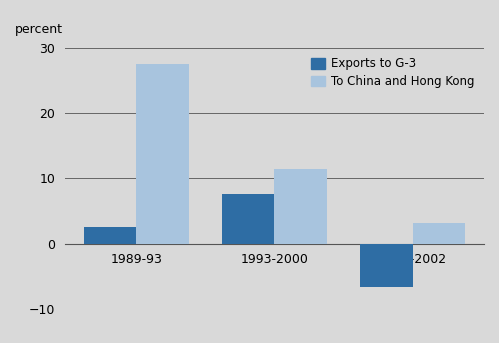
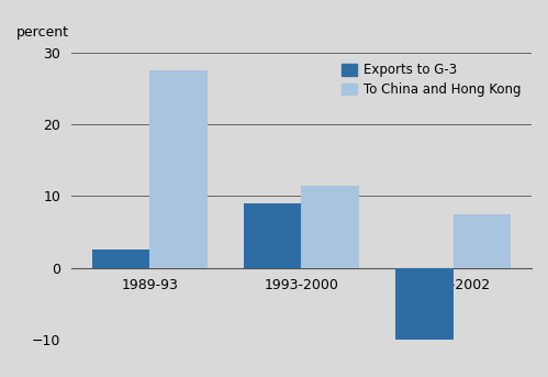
Exports to G-3/1993-2000: 7.6 -> 9.0
Exports to G-3/2000-2002: -6.6 -> -10.0
To China and Hong Kong/2000-2002: 3.2 -> 7.5
